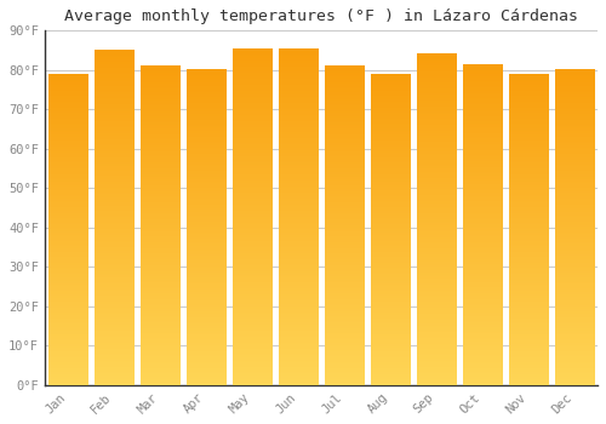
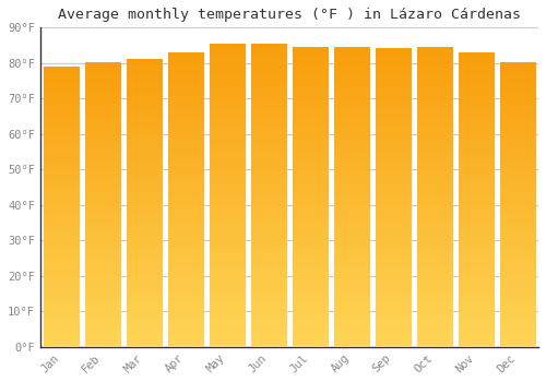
Feb: 85.0°F -> 80.0°F
Apr: 80.0°F -> 83.0°F
Jul: 81.0°F -> 84.5°F
Aug: 79.0°F -> 84.5°F
Oct: 81.5°F -> 84.5°F
Nov: 79.0°F -> 83.0°F
